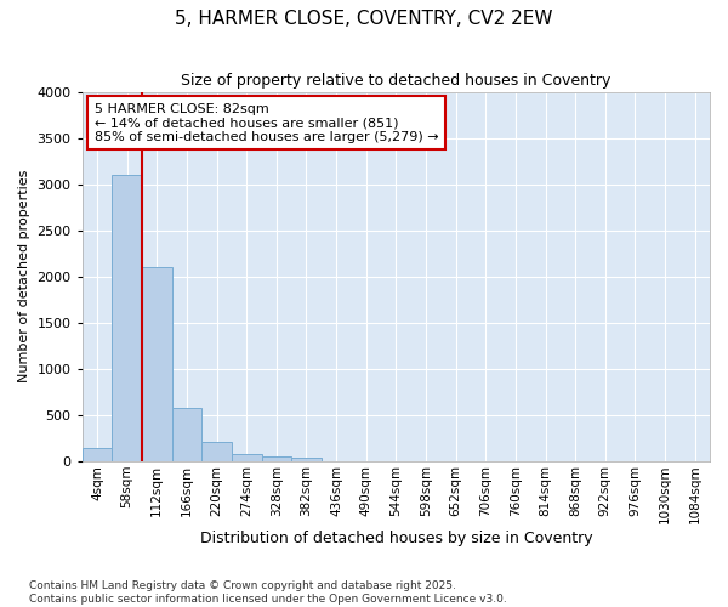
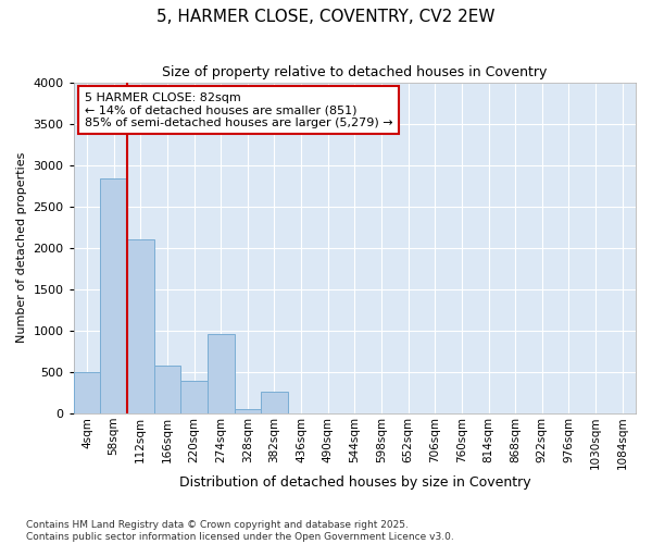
4sqm: 150 -> 500
58sqm: 3100 -> 2840
220sqm: 210 -> 400
274sqm: 80 -> 960
382sqm: 40 -> 260
